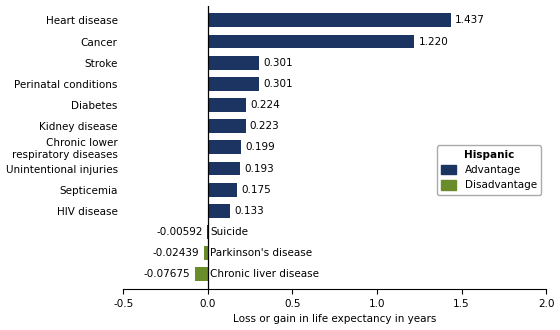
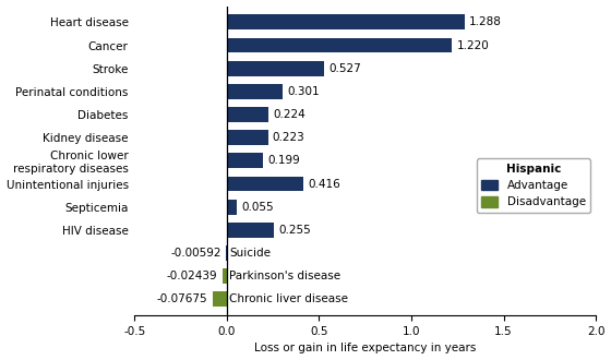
Heart disease: 1.437 -> 1.288
Stroke: 0.301 -> 0.527
Unintentional injuries: 0.193 -> 0.416
Septicemia: 0.175 -> 0.055
HIV disease: 0.133 -> 0.255
